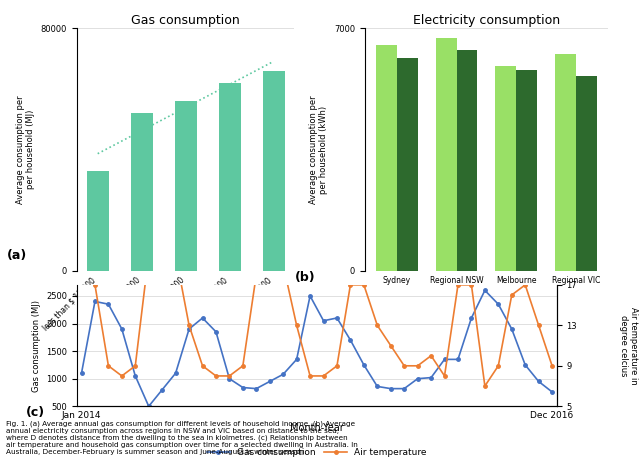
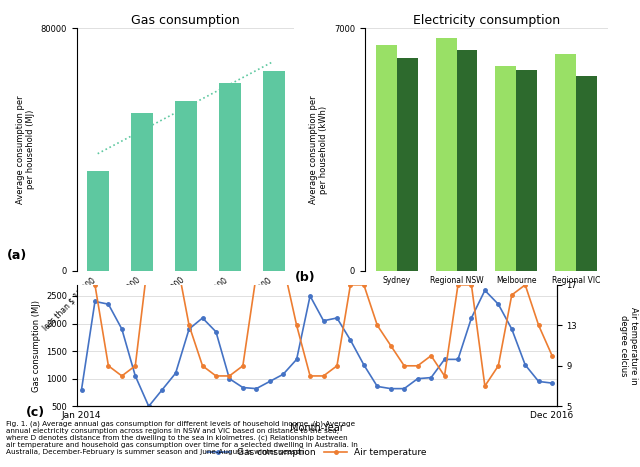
Gas consumption/Jan 2014: 1100 -> 800
Gas consumption/Dec 2016: 760 -> 920
Air temperature/Dec 2016: 9 -> 10
